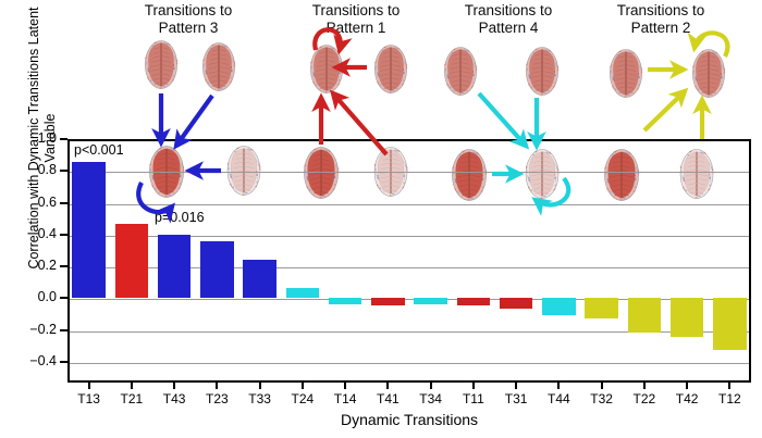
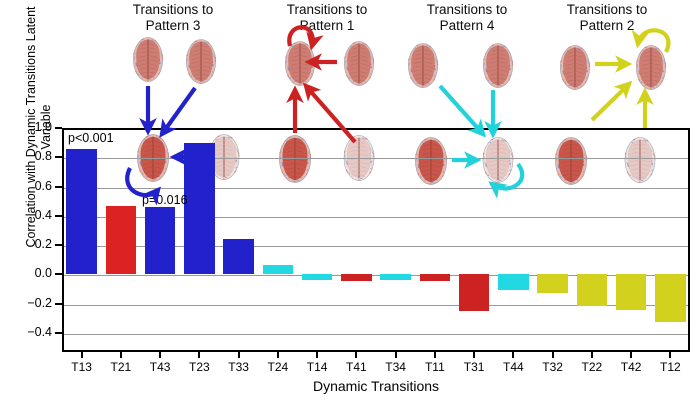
T43: 0.40 -> 0.46
T23: 0.35 -> 0.90
T31: -0.07 -> -0.25
